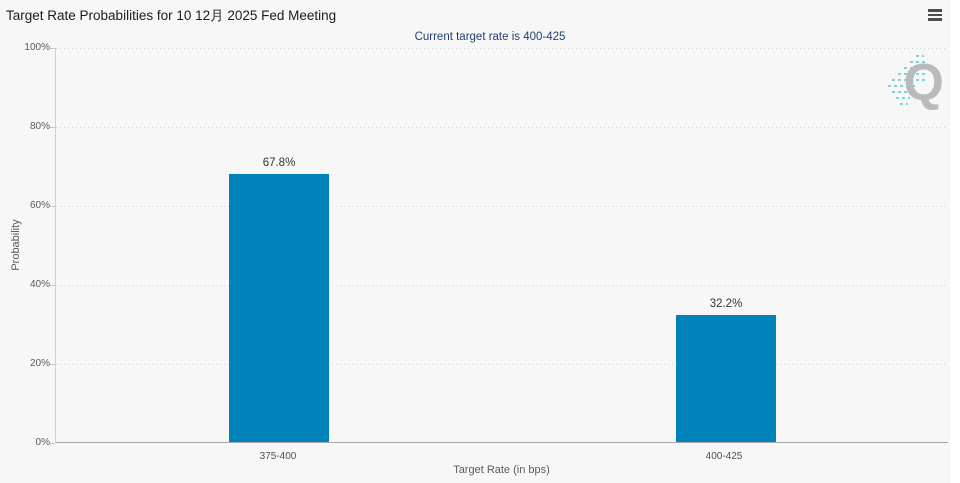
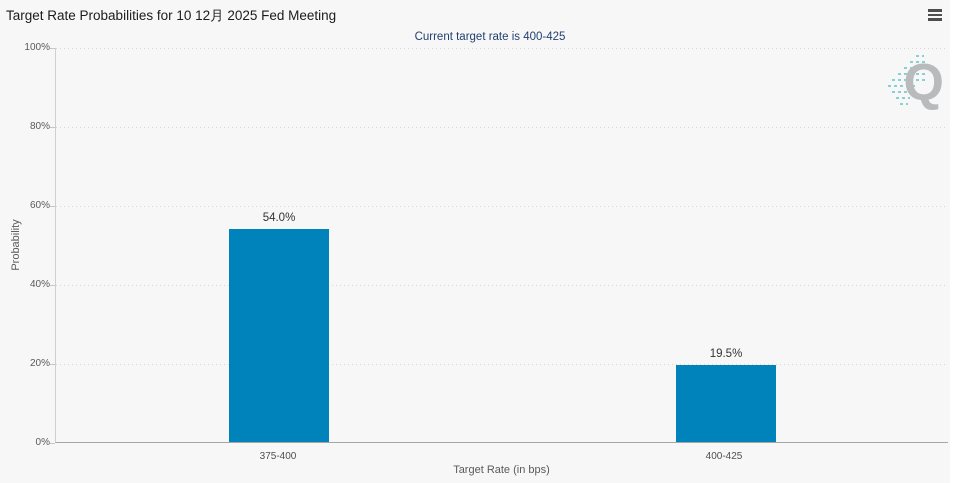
375-400: 67.8% -> 54.0%
400-425: 32.2% -> 19.5%
